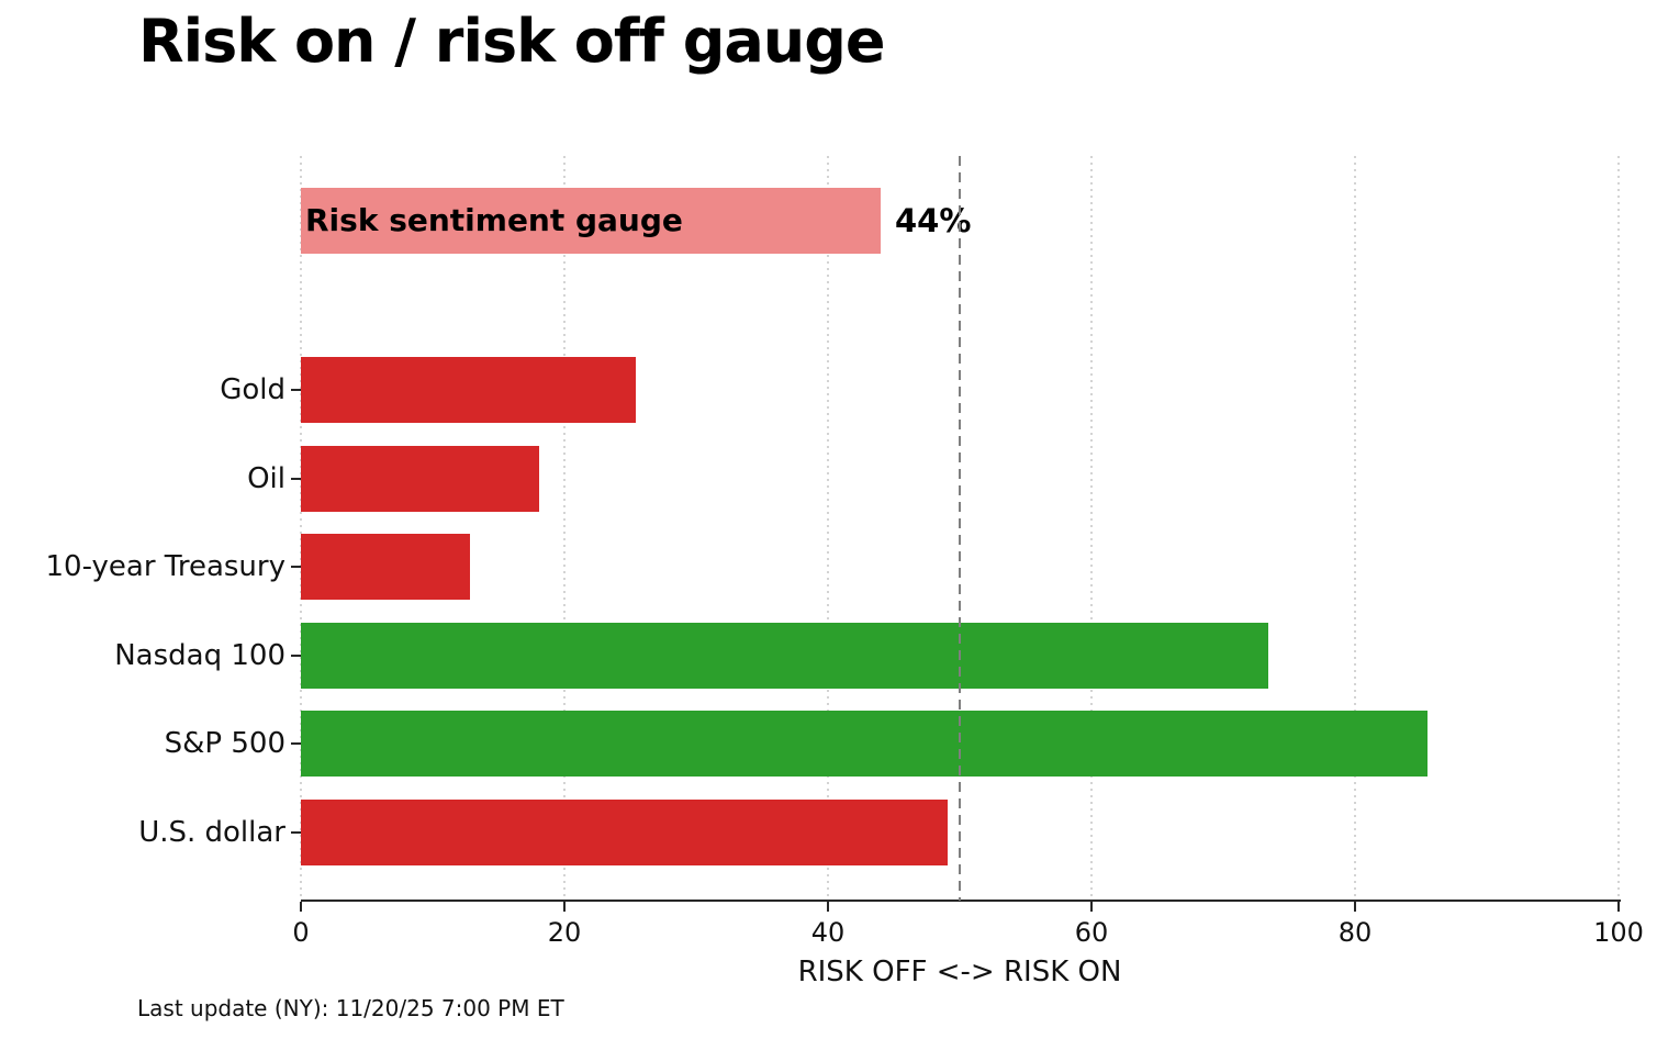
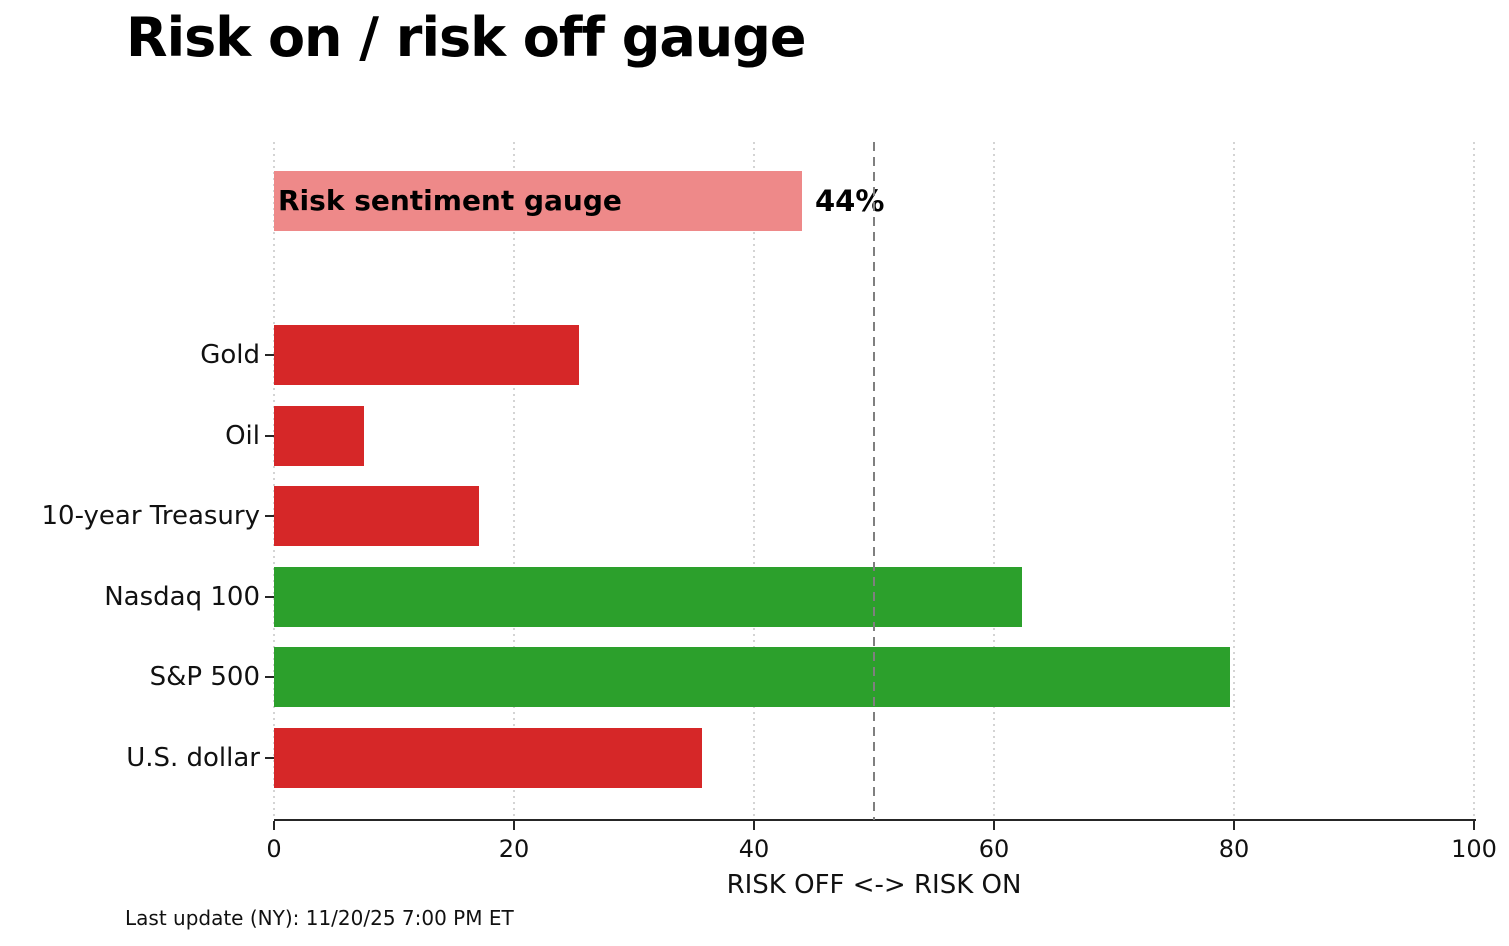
Oil: 18.1 -> 7.5
10-year Treasury: 12.8 -> 17.1
Nasdaq 100: 73.4 -> 62.3
S&P 500: 85.5 -> 79.7
U.S. dollar: 49.1 -> 35.7
